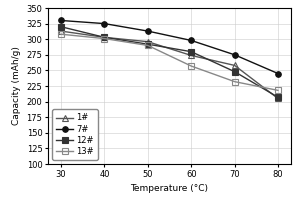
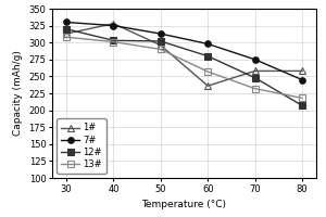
1#/40: 303 -> 328
12#/50: 292 -> 302
1#/60: 274 -> 236
1#/80: 205 -> 258
